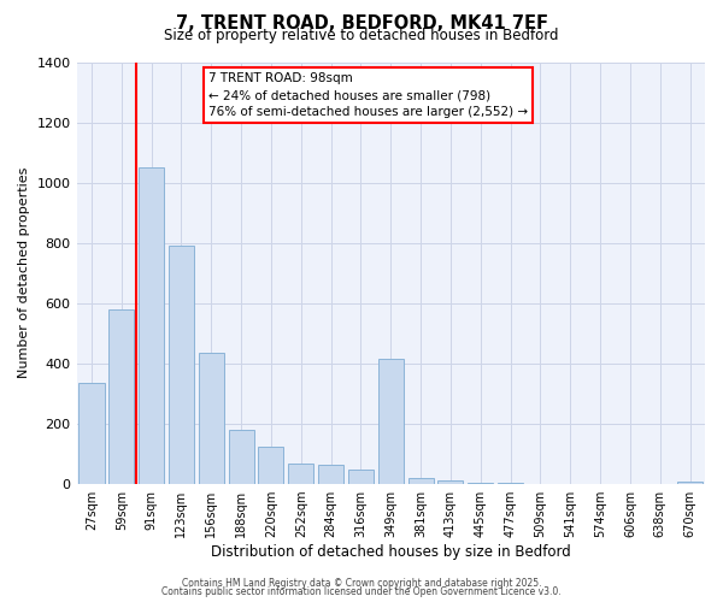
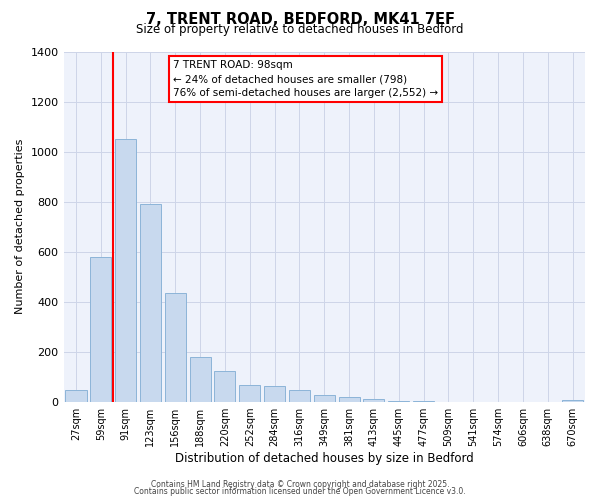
27sqm: 335 -> 50
349sqm: 415 -> 30
